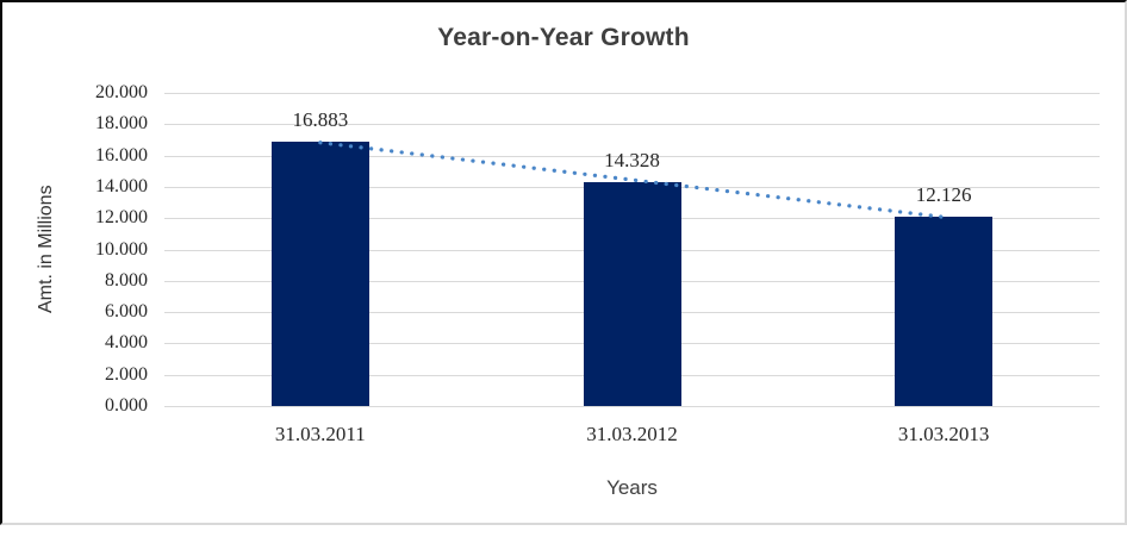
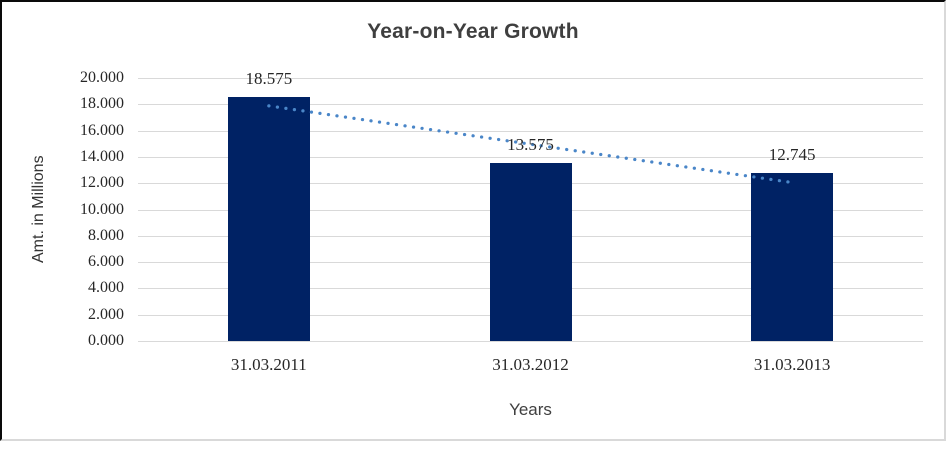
31.03.2011: 16.883 -> 18.575
31.03.2012: 14.328 -> 13.575
31.03.2013: 12.126 -> 12.745
